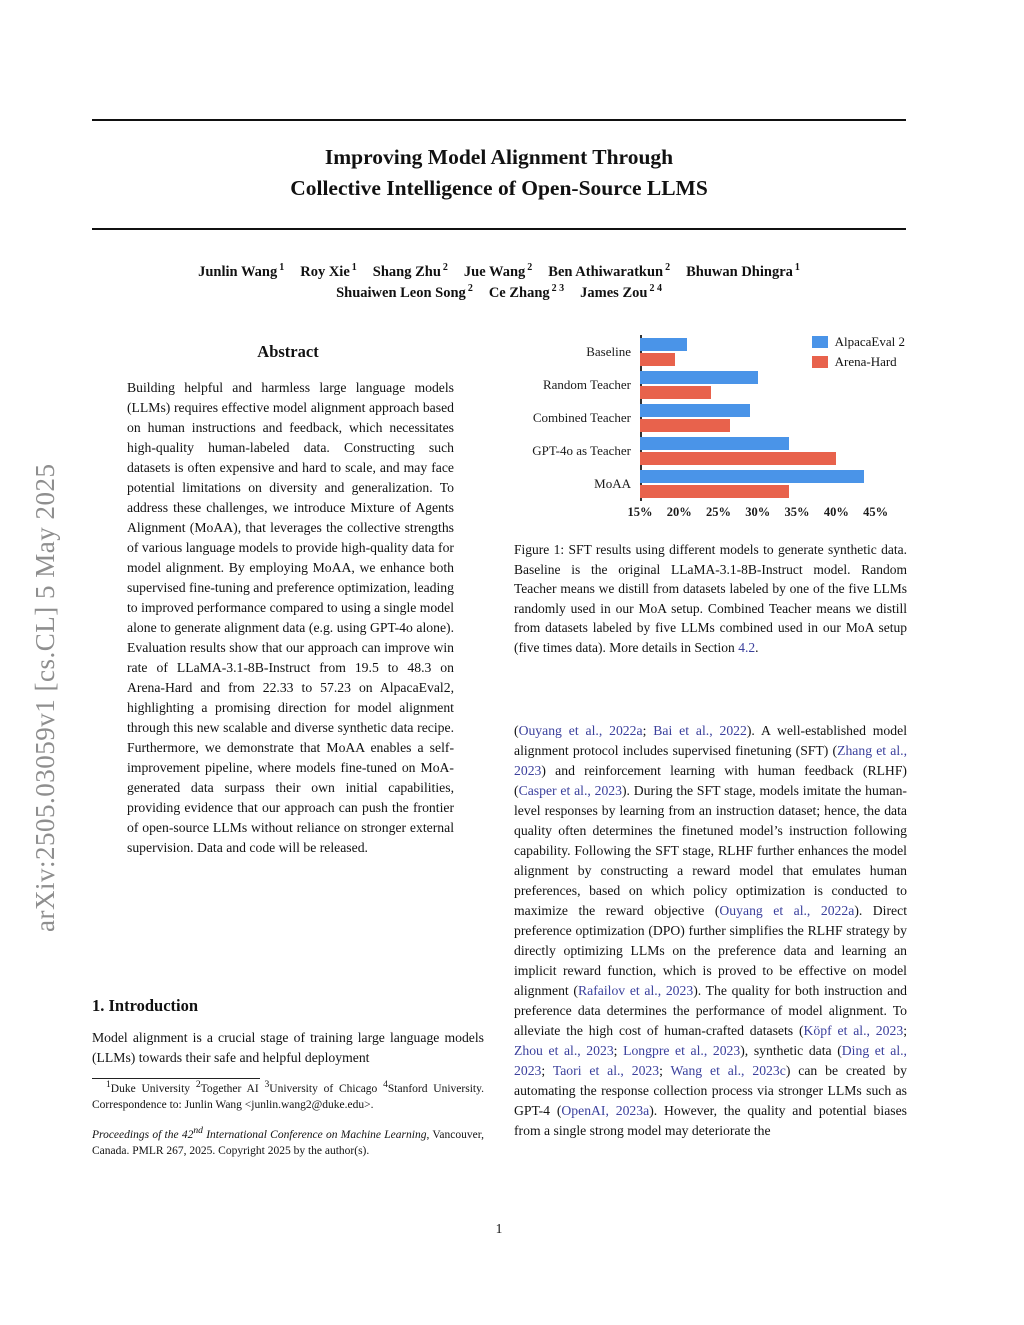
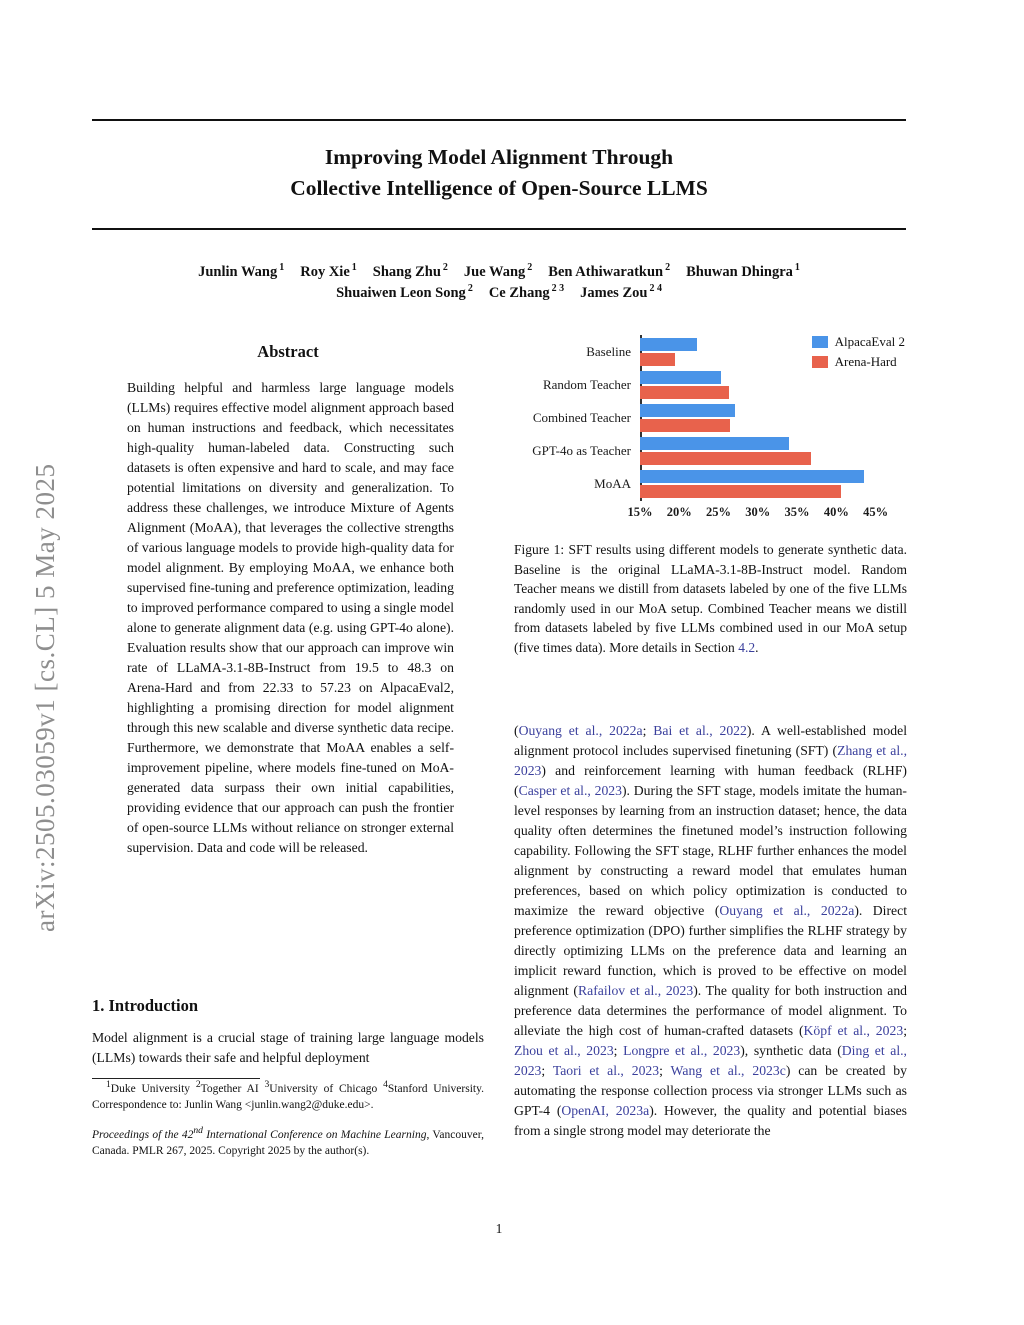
AlpacaEval 2/Baseline: 21% -> 22%
AlpacaEval 2/Random Teacher: 30% -> 25%
Arena-Hard/Random Teacher: 24% -> 26%
AlpacaEval 2/Combined Teacher: 29% -> 27%
Arena-Hard/GPT-4o as Teacher: 40% -> 37%
Arena-Hard/MoAA: 34% -> 41%
